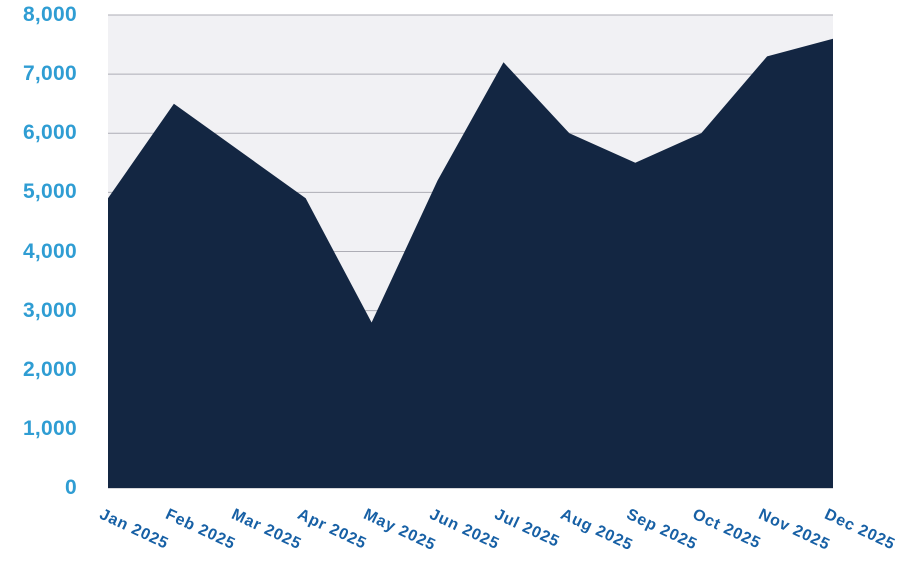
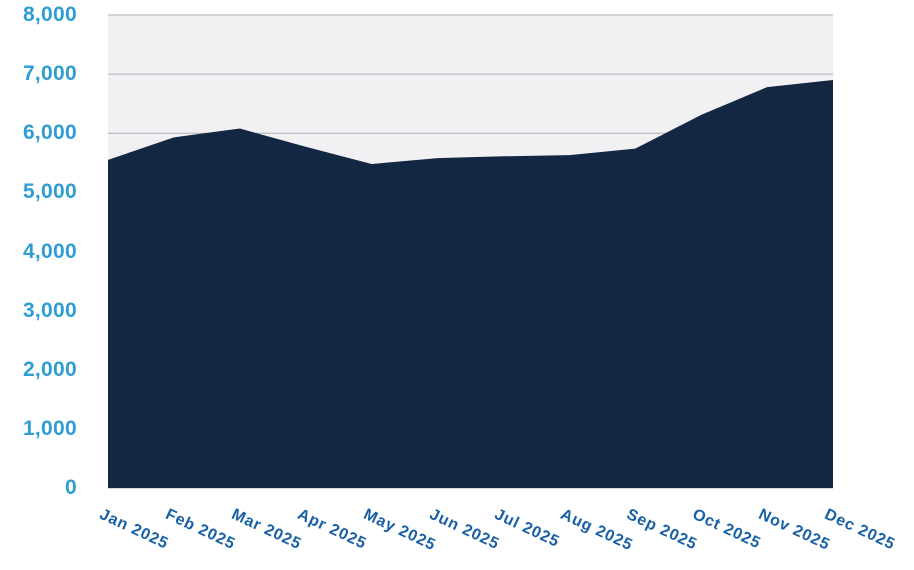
Jan 2025: 4900 -> 5600
Feb 2025: 6500 -> 5900
Mar 2025: 5700 -> 6100
Apr 2025: 4900 -> 5800
May 2025: 2800 -> 5500
Jun 2025: 5200 -> 5600
Jul 2025: 7200 -> 5600
Aug 2025: 6000 -> 5600
Sep 2025: 5500 -> 5700
Oct 2025: 6000 -> 6300
Nov 2025: 7300 -> 6800
Dec 2025: 7600 -> 6900
